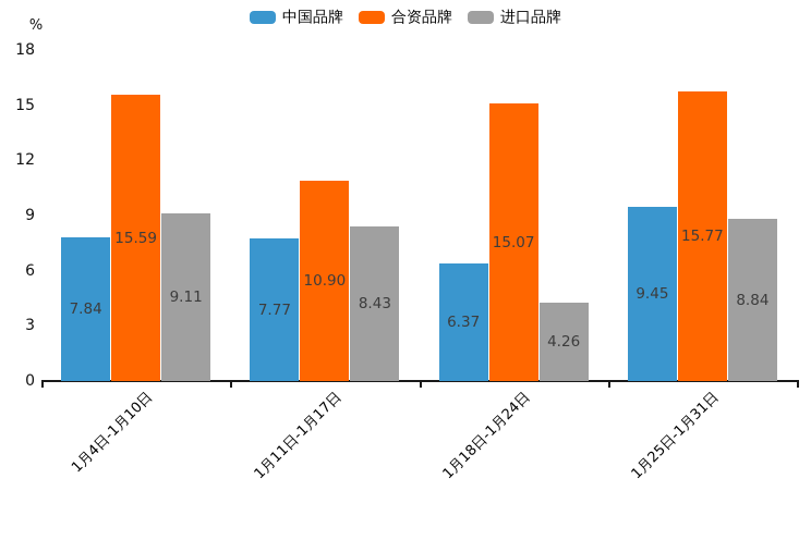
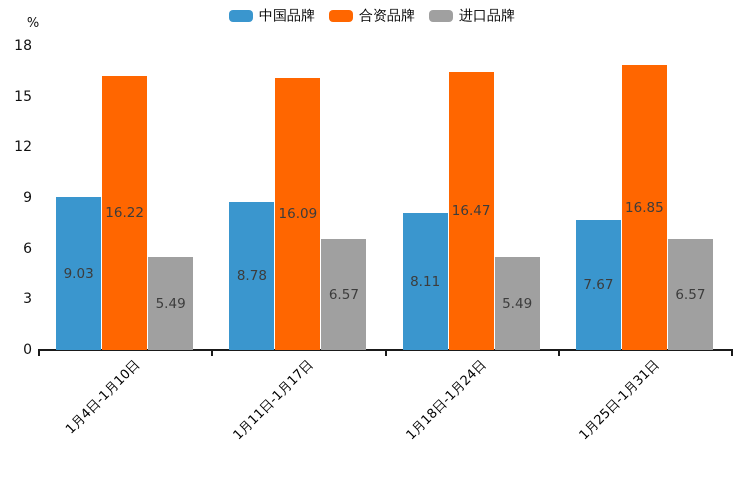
中国品牌/1月4日-1月10日: 7.84 -> 9.03
合资品牌/1月4日-1月10日: 15.59 -> 16.22
进口品牌/1月4日-1月10日: 9.11 -> 5.49
中国品牌/1月11日-1月17日: 7.77 -> 8.78
合资品牌/1月11日-1月17日: 10.90 -> 16.09
进口品牌/1月11日-1月17日: 8.43 -> 6.57
中国品牌/1月18日-1月24日: 6.37 -> 8.11
合资品牌/1月18日-1月24日: 15.07 -> 16.47
进口品牌/1月18日-1月24日: 4.26 -> 5.49
中国品牌/1月25日-1月31日: 9.45 -> 7.67
合资品牌/1月25日-1月31日: 15.77 -> 16.85
进口品牌/1月25日-1月31日: 8.84 -> 6.57
